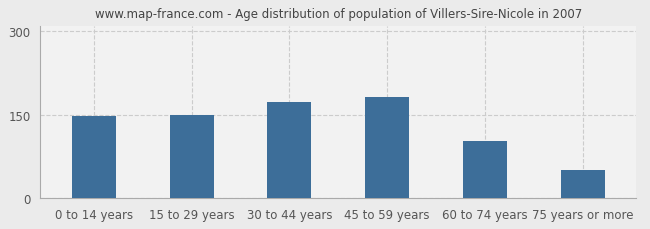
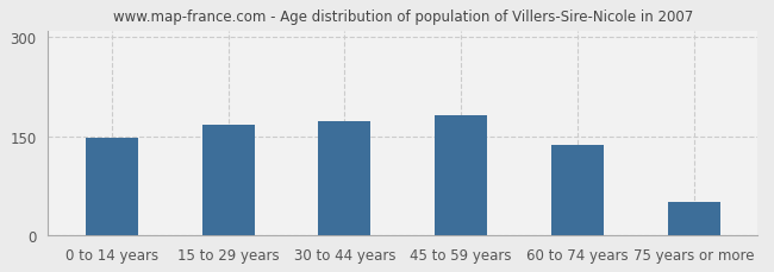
15 to 29 years: 150 -> 168
60 to 74 years: 102 -> 137
